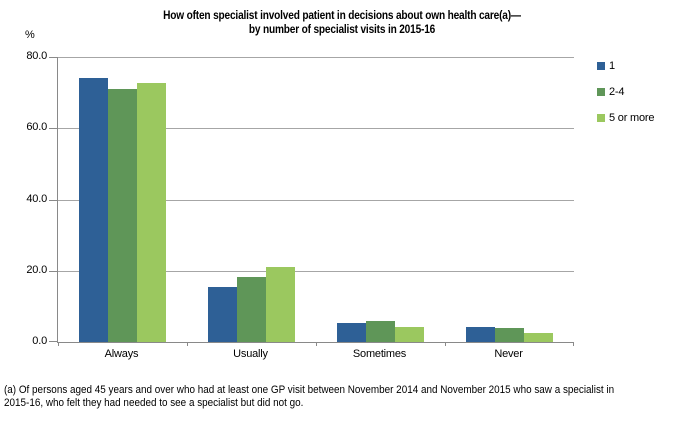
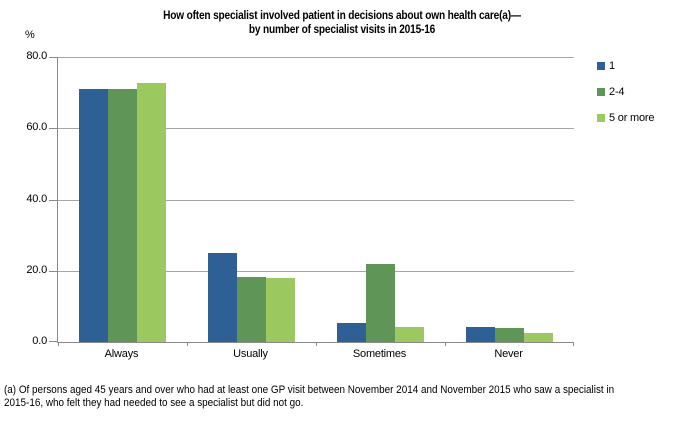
1/Always: 74 -> 71
1/Usually: 15 -> 25
5 or more/Usually: 21 -> 18
2-4/Sometimes: 6 -> 22
